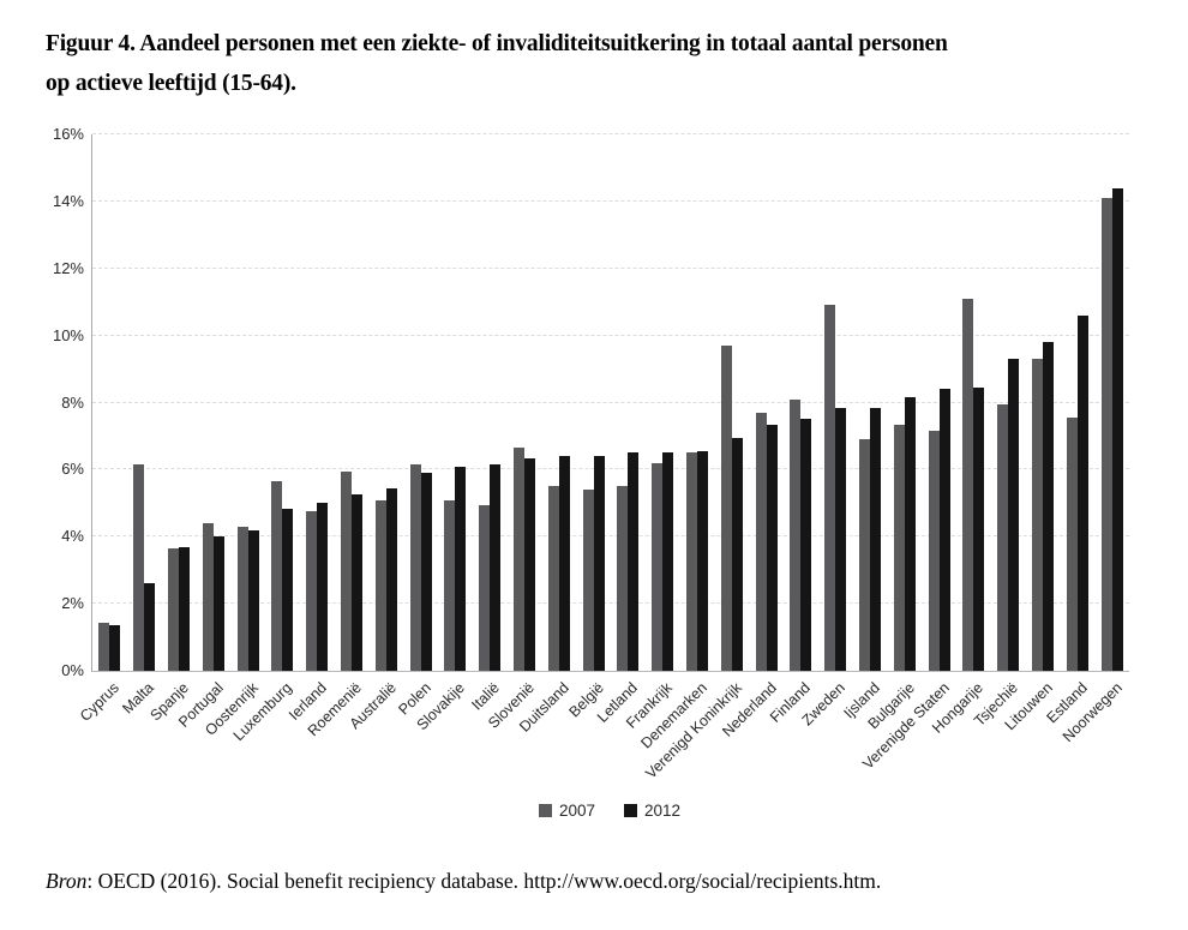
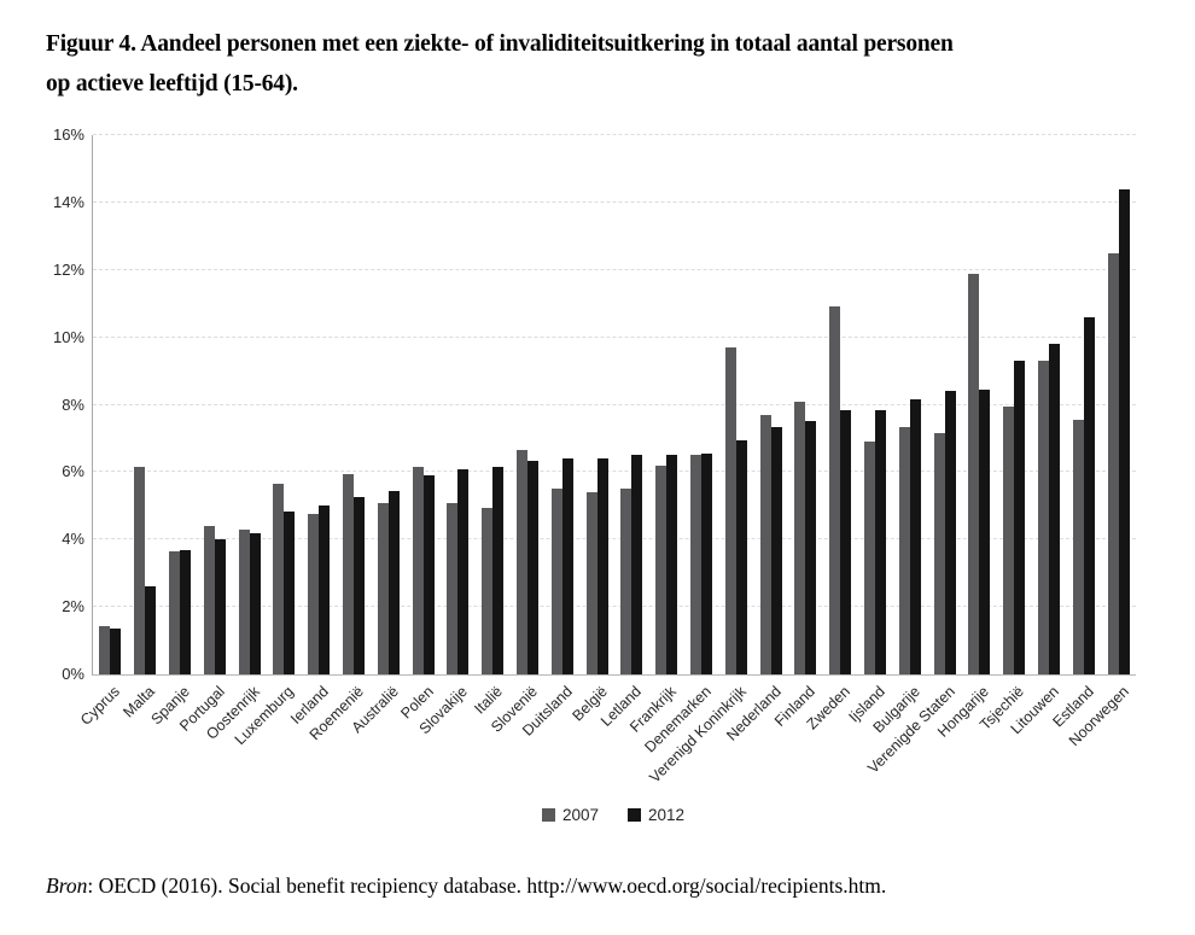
2007/Hongarije: 11.1% -> 11.9%
2007/Noorwegen: 14.1% -> 12.5%
